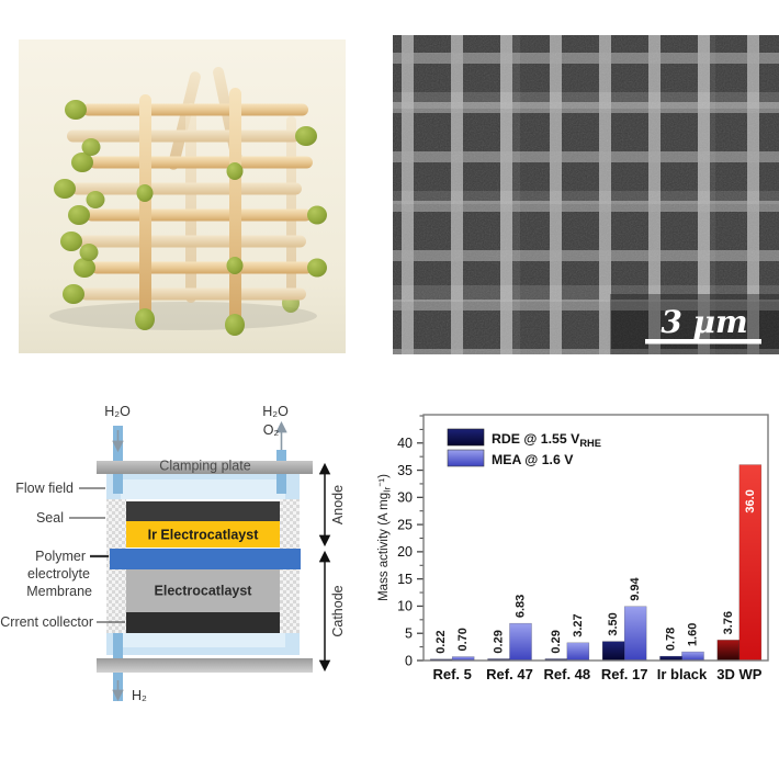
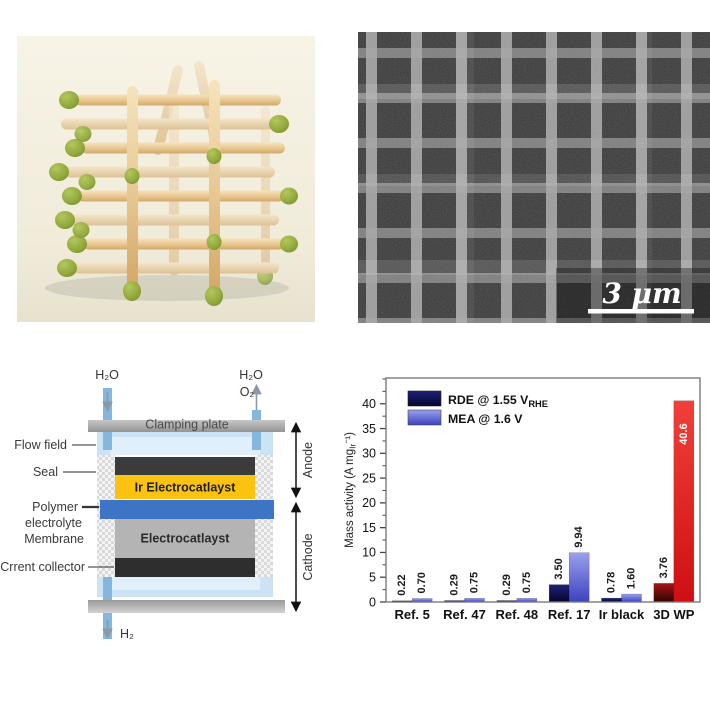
MEA @ 1.6 V/Ref. 47: 6.83 -> 0.75
MEA @ 1.6 V/Ref. 48: 3.27 -> 0.75
MEA @ 1.6 V/3D WP: 36.0 -> 40.6
